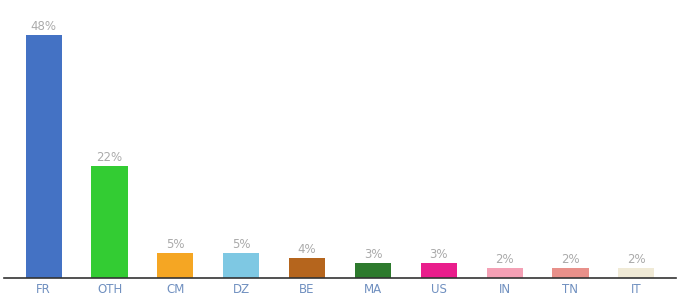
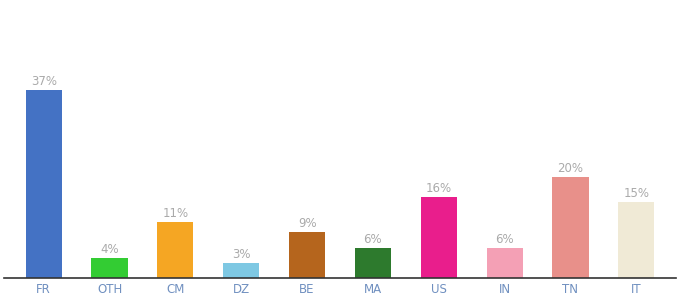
FR: 48% -> 37%
OTH: 22% -> 4%
CM: 5% -> 11%
DZ: 5% -> 3%
BE: 4% -> 9%
MA: 3% -> 6%
US: 3% -> 16%
IN: 2% -> 6%
TN: 2% -> 20%
IT: 2% -> 15%
